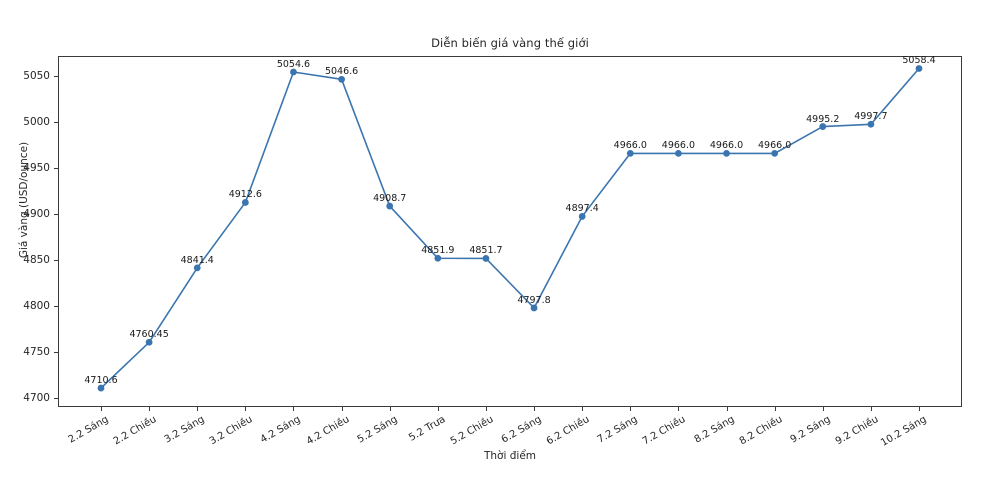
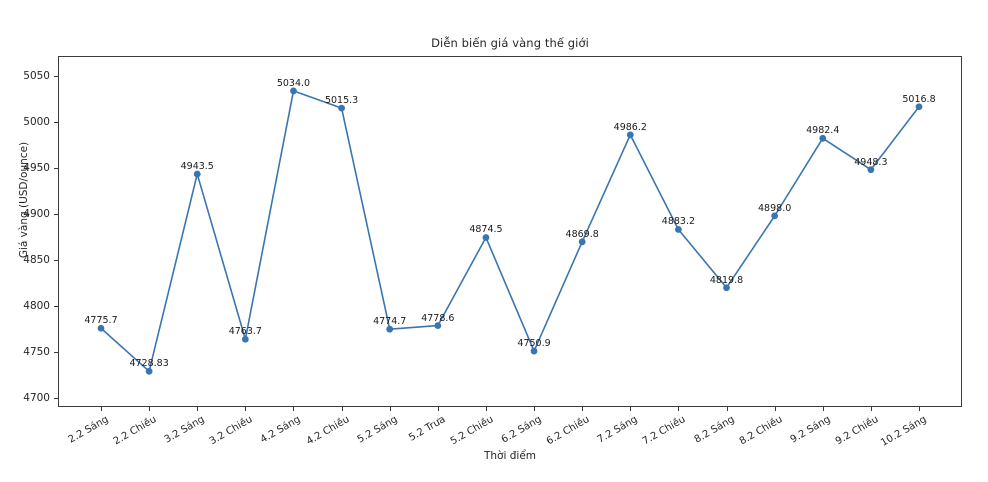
2.2 Sáng: 4710.6 -> 4775.7
2.2 Chiều: 4760.45 -> 4728.83
3.2 Sáng: 4841.4 -> 4943.5
3.2 Chiều: 4912.6 -> 4763.7
4.2 Sáng: 5054.6 -> 5034.0
4.2 Chiều: 5046.6 -> 5015.3
5.2 Sáng: 4908.7 -> 4774.7
5.2 Trưa: 4851.9 -> 4778.6
5.2 Chiều: 4851.7 -> 4874.5
6.2 Sáng: 4797.8 -> 4750.9
6.2 Chiều: 4897.4 -> 4869.8
7.2 Sáng: 4966.0 -> 4986.2
7.2 Chiều: 4966.0 -> 4883.2
8.2 Sáng: 4966.0 -> 4819.8
8.2 Chiều: 4966.0 -> 4898.0
9.2 Sáng: 4995.2 -> 4982.4
9.2 Chiều: 4997.7 -> 4948.3
10.2 Sáng: 5058.4 -> 5016.8
